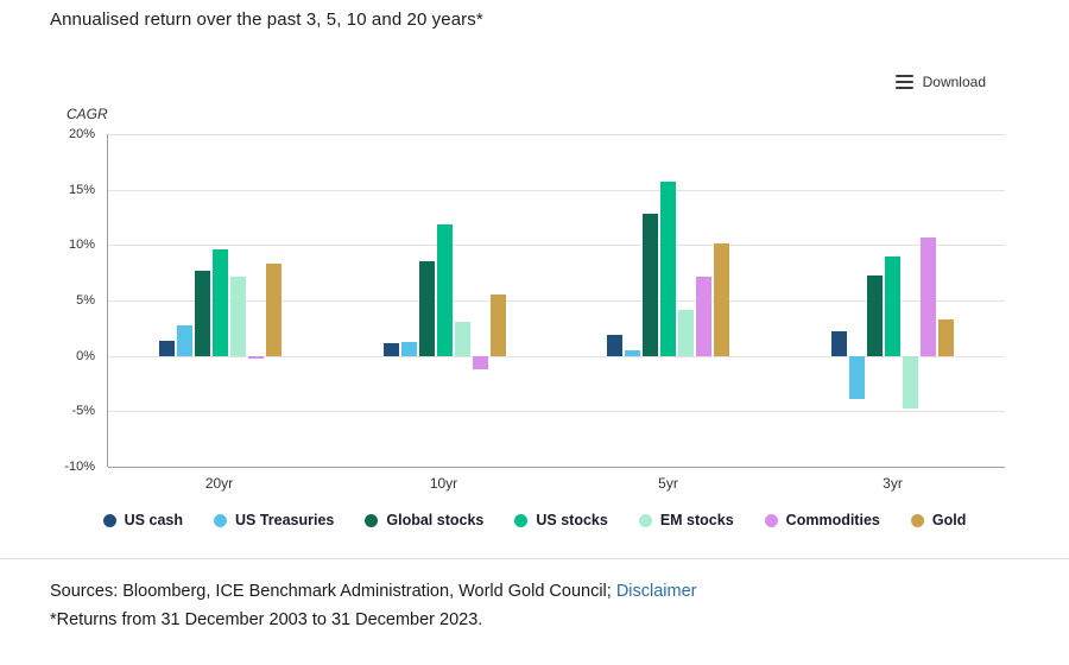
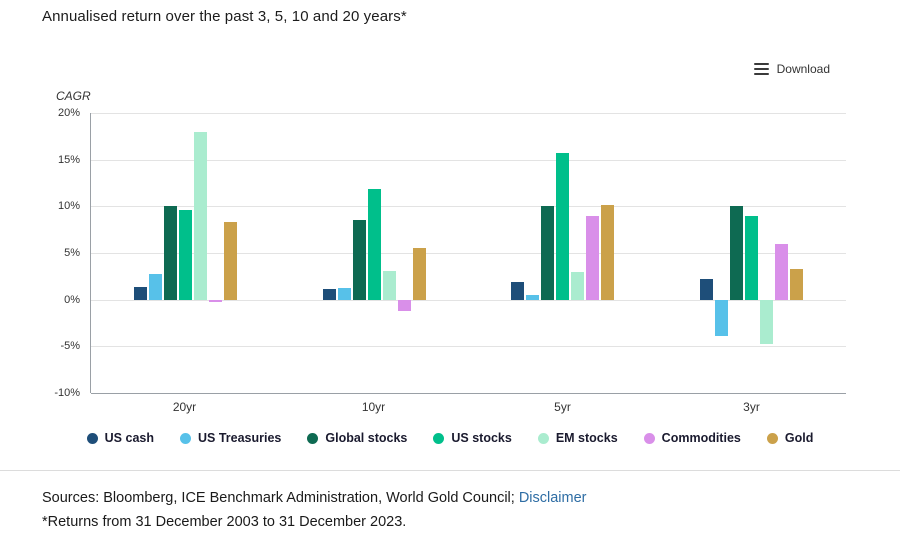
Global stocks/20yr: 8% -> 10%
EM stocks/20yr: 7% -> 18%
Global stocks/5yr: 13% -> 10%
EM stocks/5yr: 4% -> 3%
Commodities/5yr: 7% -> 9%
Global stocks/3yr: 7% -> 10%
Commodities/3yr: 11% -> 6%
